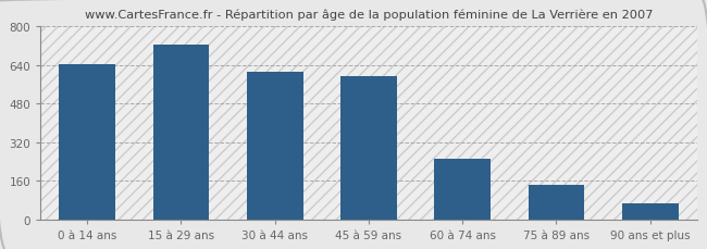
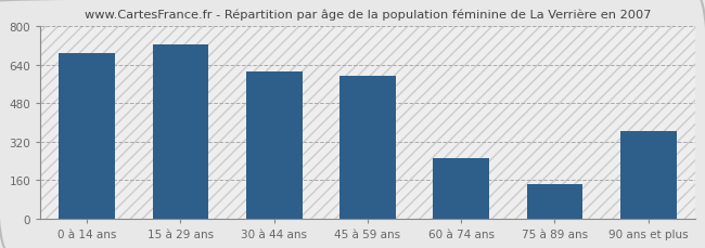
0 à 14 ans: 643 -> 690
90 ans et plus: 68 -> 365
